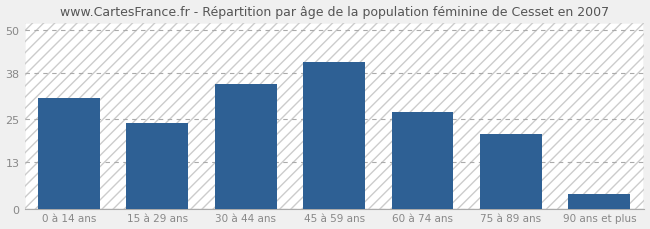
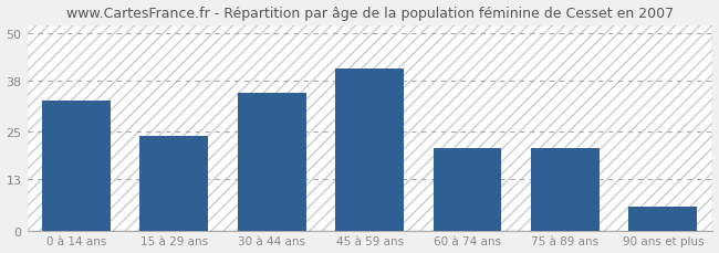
0 à 14 ans: 31 -> 33
60 à 74 ans: 27 -> 21
90 ans et plus: 4 -> 6
